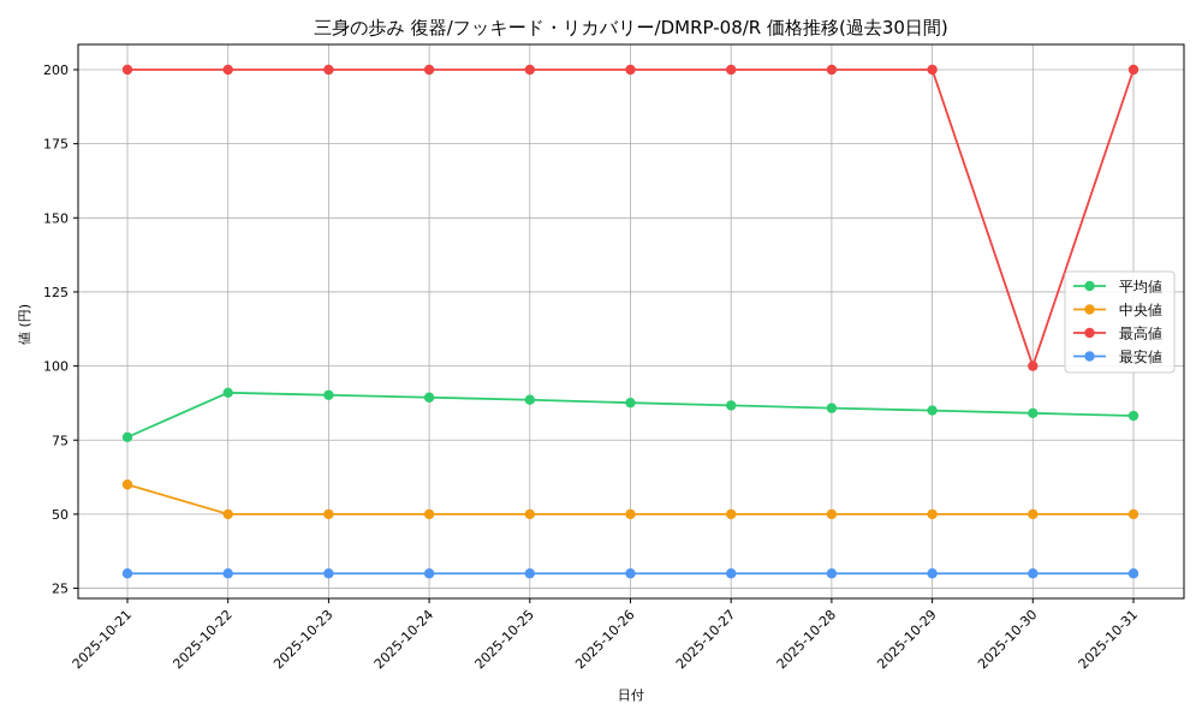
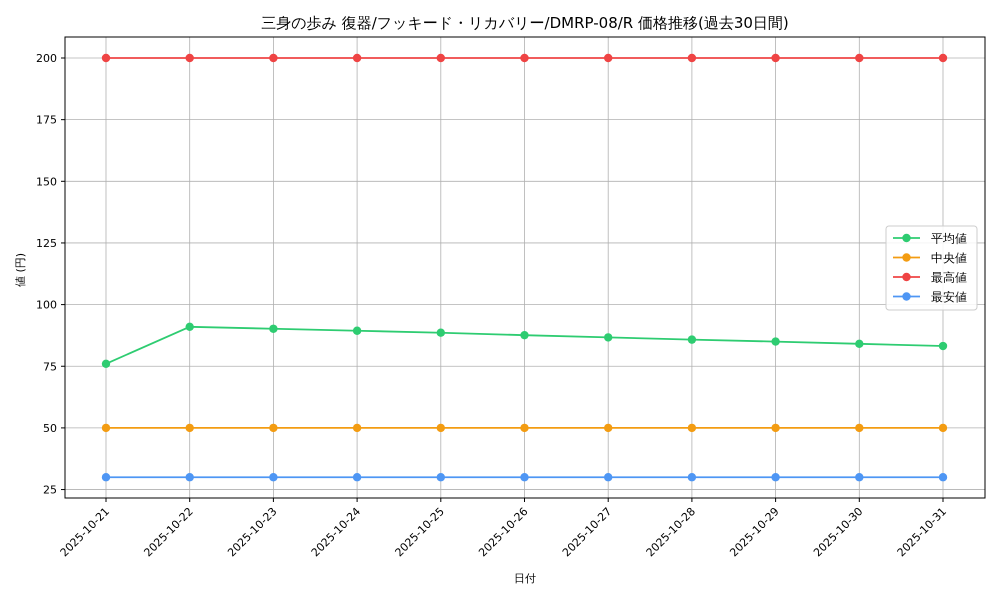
中央値/2025-10-21: 60 -> 50
最高値/2025-10-30: 100 -> 200
